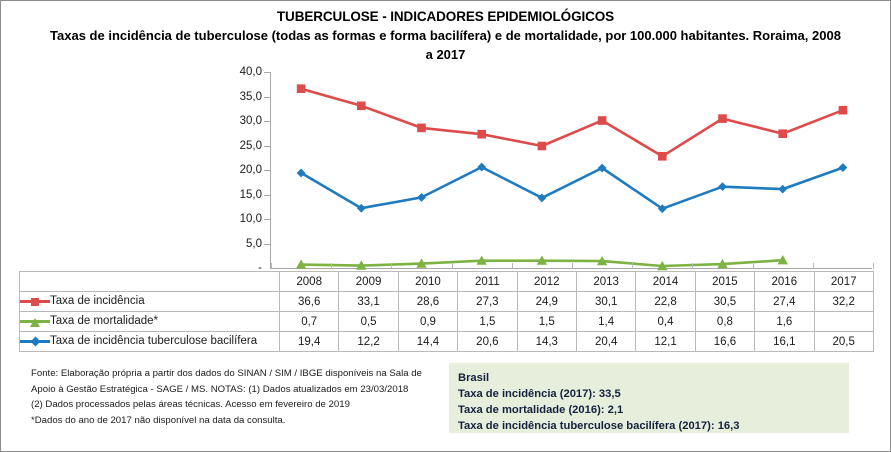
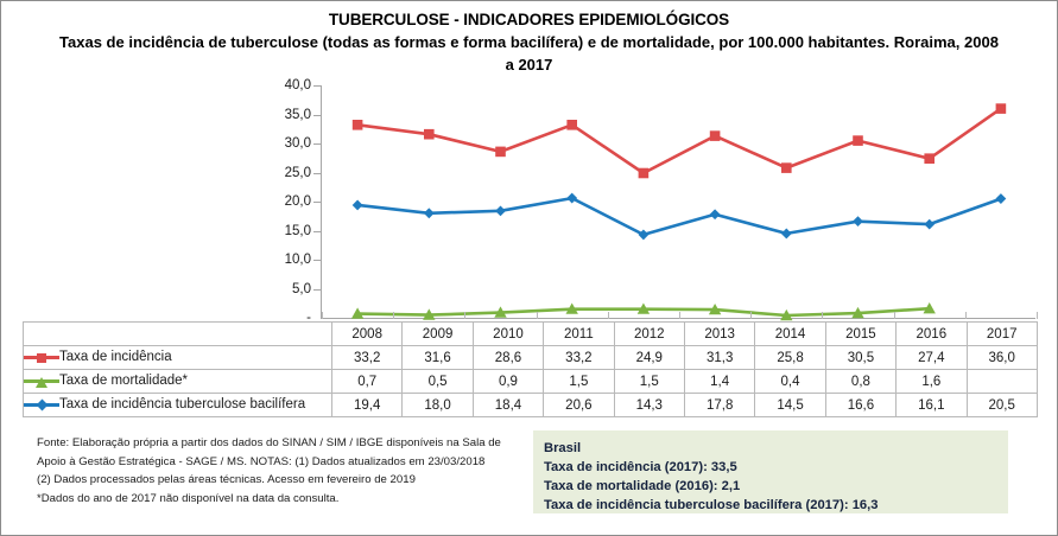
Taxa de incidência/2008: 36,6 -> 33,2
Taxa de incidência/2009: 33,1 -> 31,6
Taxa de incidência tuberculose bacilífera/2009: 12,2 -> 18,0
Taxa de incidência tuberculose bacilífera/2010: 14,4 -> 18,4
Taxa de incidência/2011: 27,3 -> 33,2
Taxa de incidência/2013: 30,1 -> 31,3
Taxa de incidência tuberculose bacilífera/2013: 20,4 -> 17,8
Taxa de incidência/2014: 22,8 -> 25,8
Taxa de incidência tuberculose bacilífera/2014: 12,1 -> 14,5
Taxa de incidência/2017: 32,2 -> 36,0
